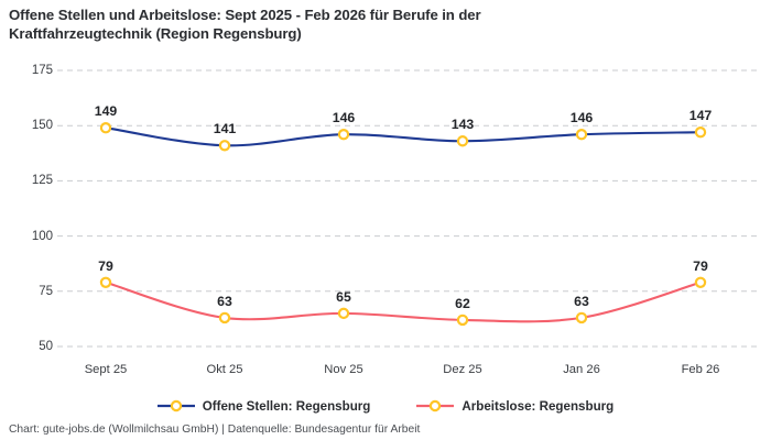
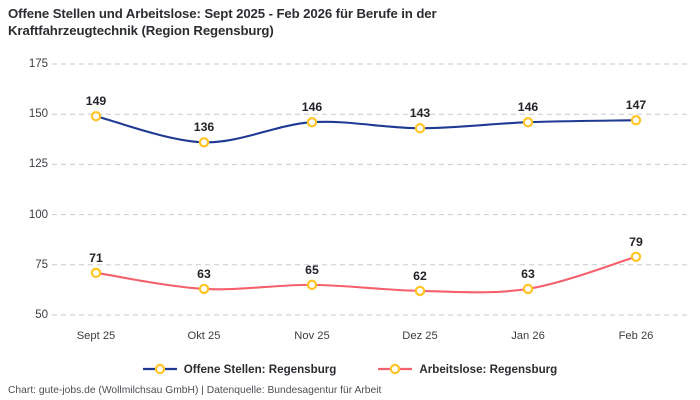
Arbeitslose: Regensburg/Sept 25: 79 -> 71
Offene Stellen: Regensburg/Okt 25: 141 -> 136
